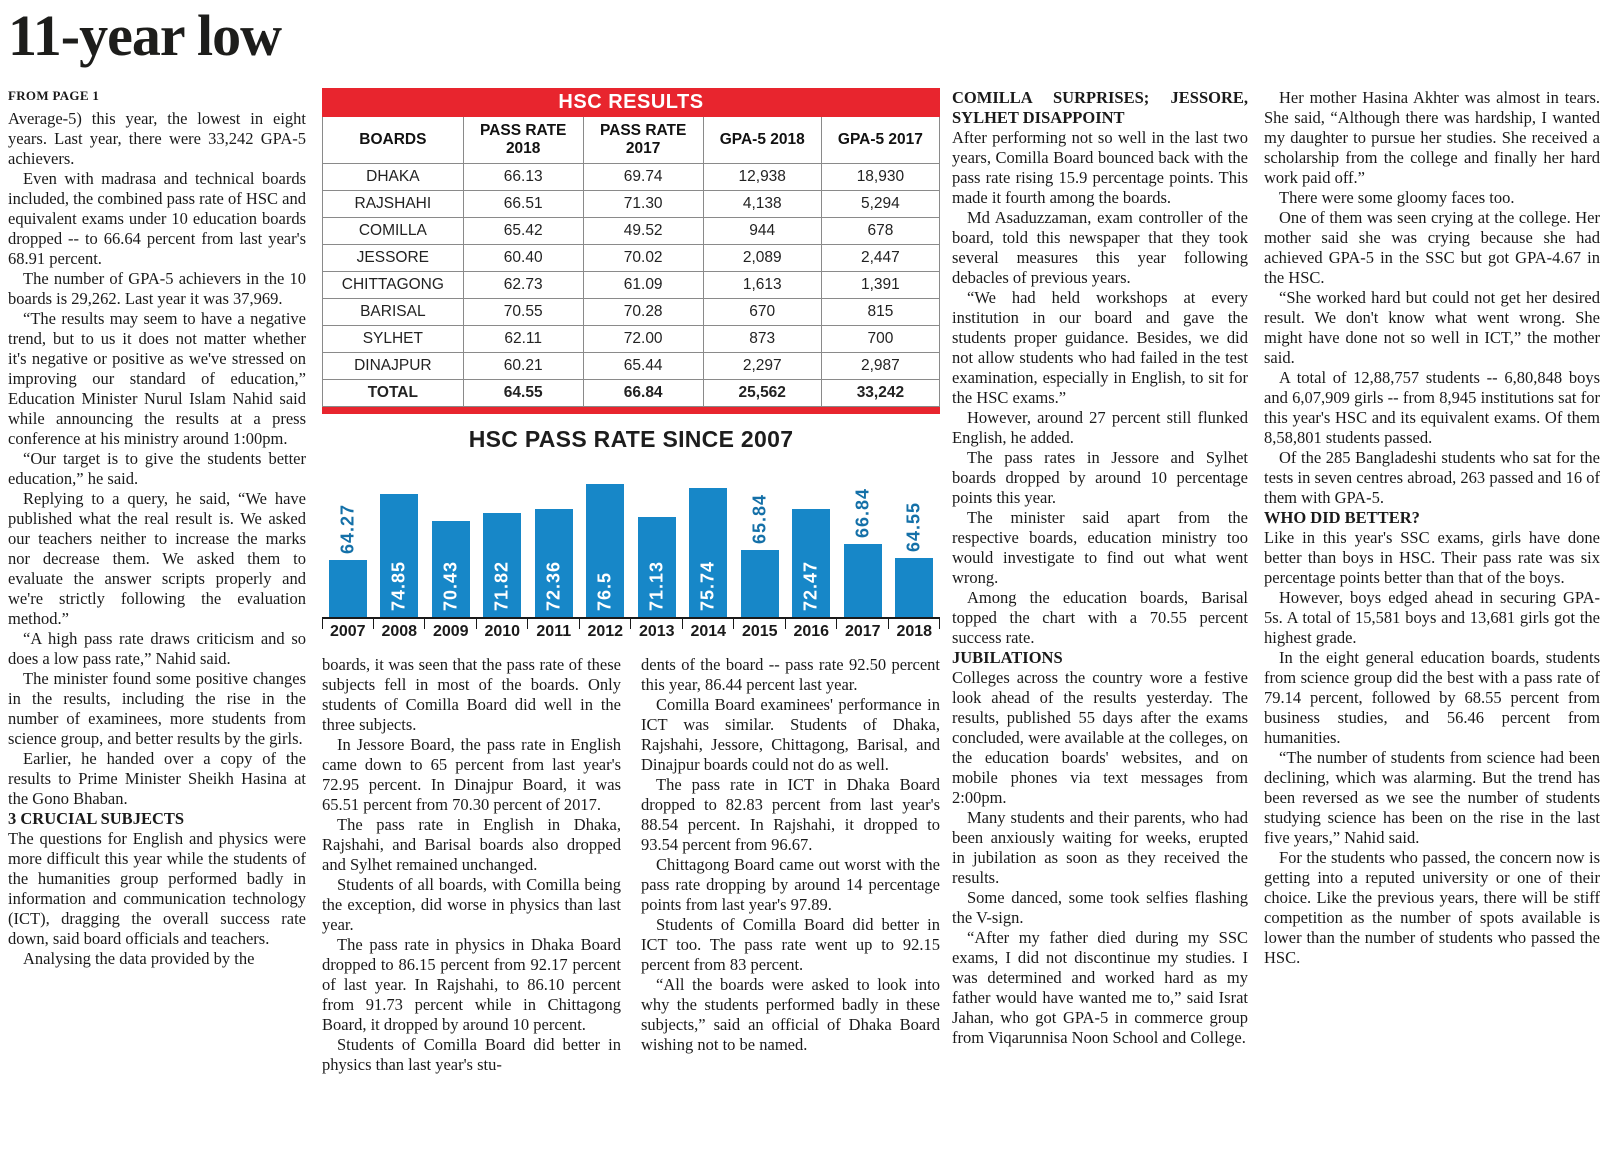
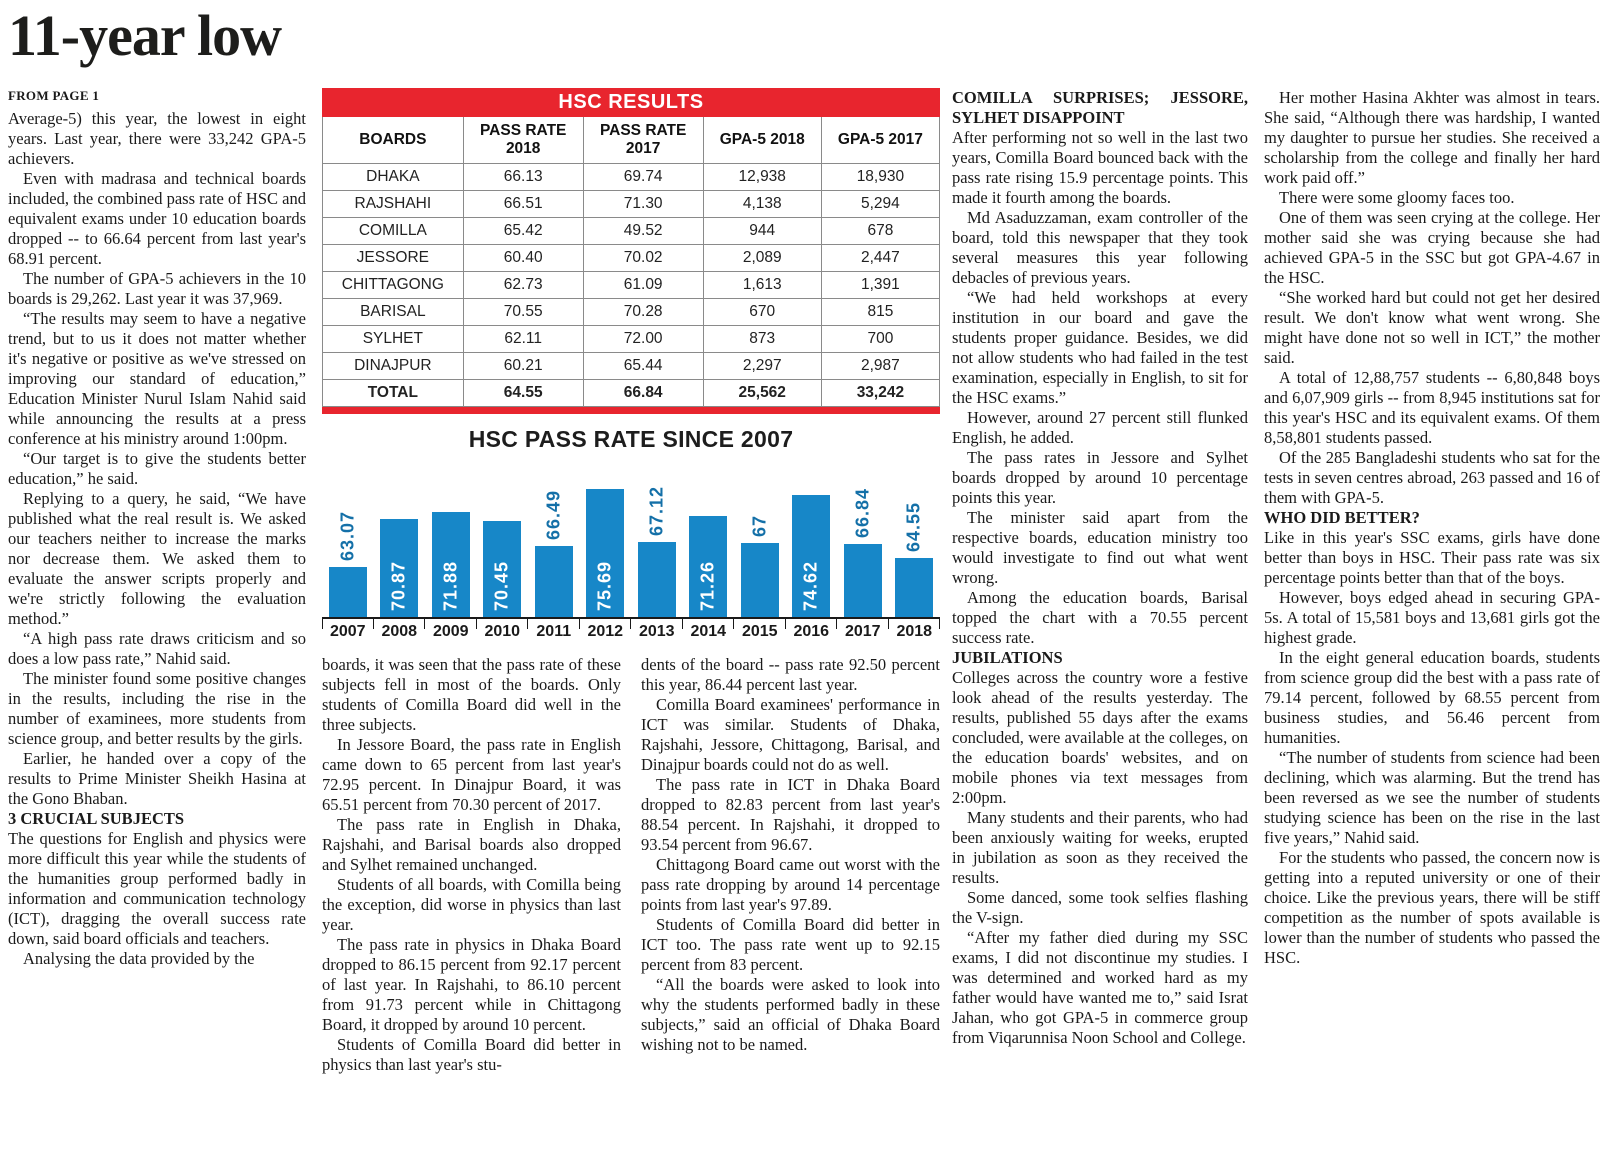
2007: 64.27 -> 63.07
2008: 74.85 -> 70.87
2009: 70.43 -> 71.88
2010: 71.82 -> 70.45
2011: 72.36 -> 66.49
2012: 76.5 -> 75.69
2013: 71.13 -> 67.12
2014: 75.74 -> 71.26
2015: 65.84 -> 67
2016: 72.47 -> 74.62
